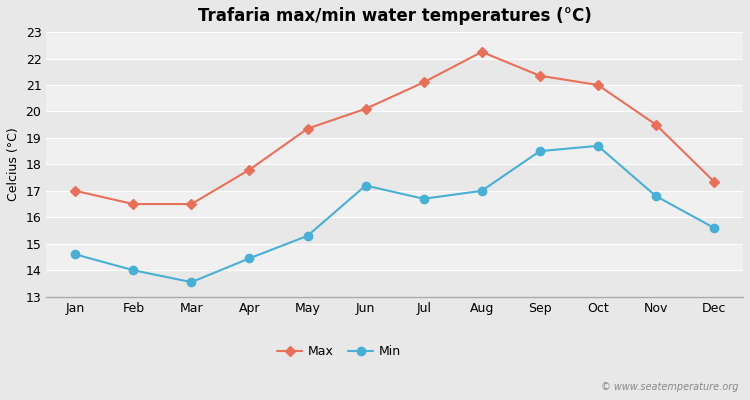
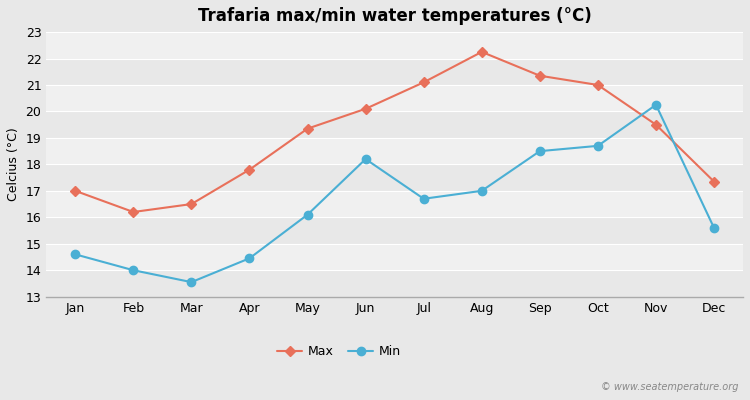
Max/Feb: 16.50 -> 16.20
Min/May: 15.30 -> 16.10
Min/Jun: 17.20 -> 18.20
Min/Nov: 16.80 -> 20.25
